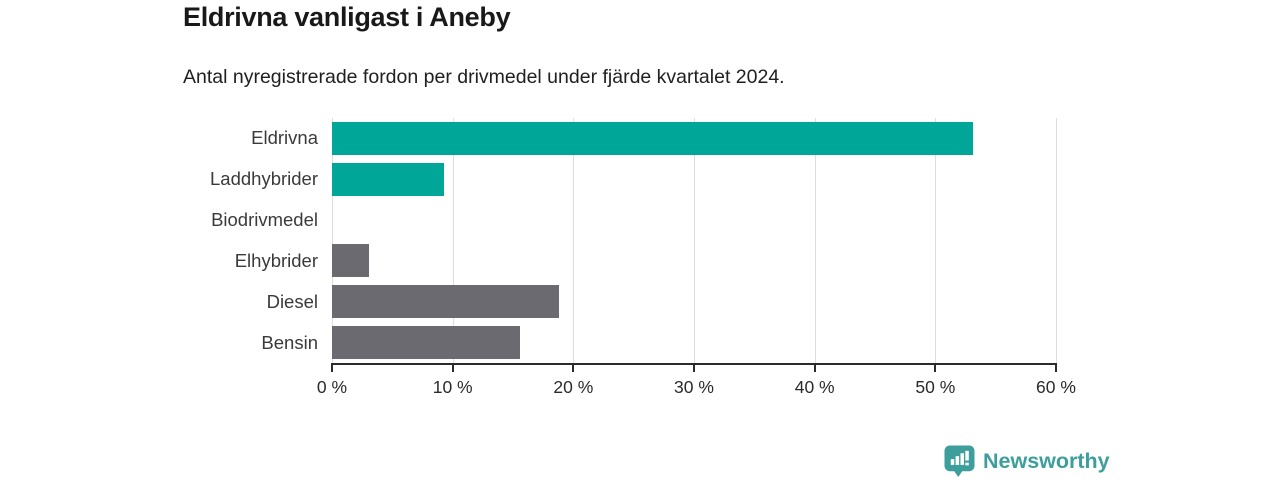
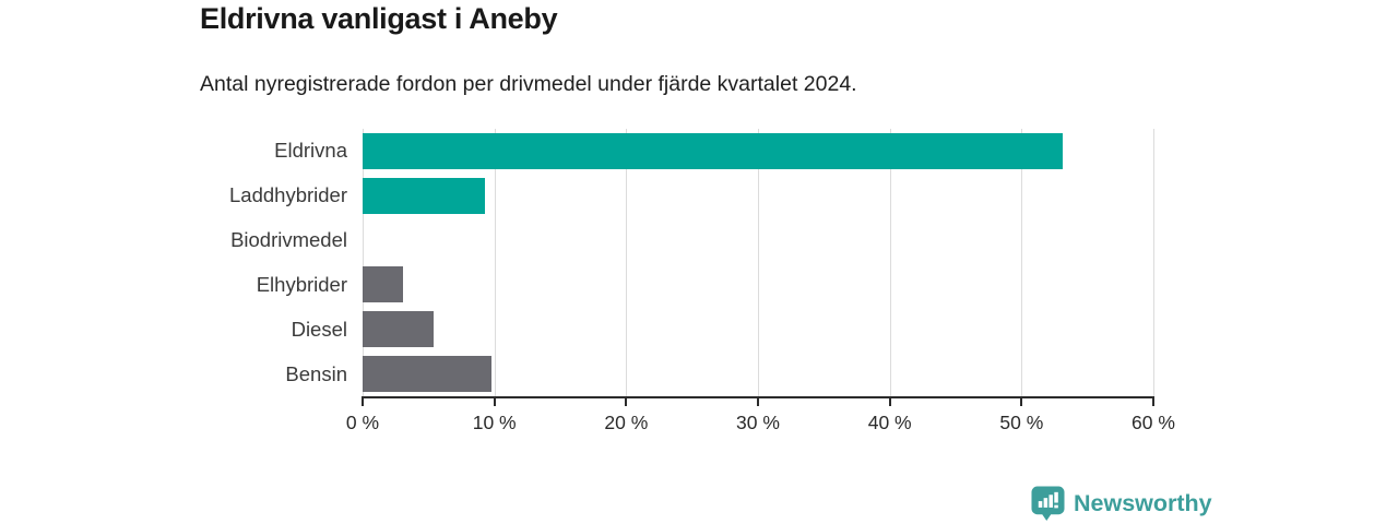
Diesel: 18.8% -> 5.4%
Bensin: 15.6% -> 9.8%
